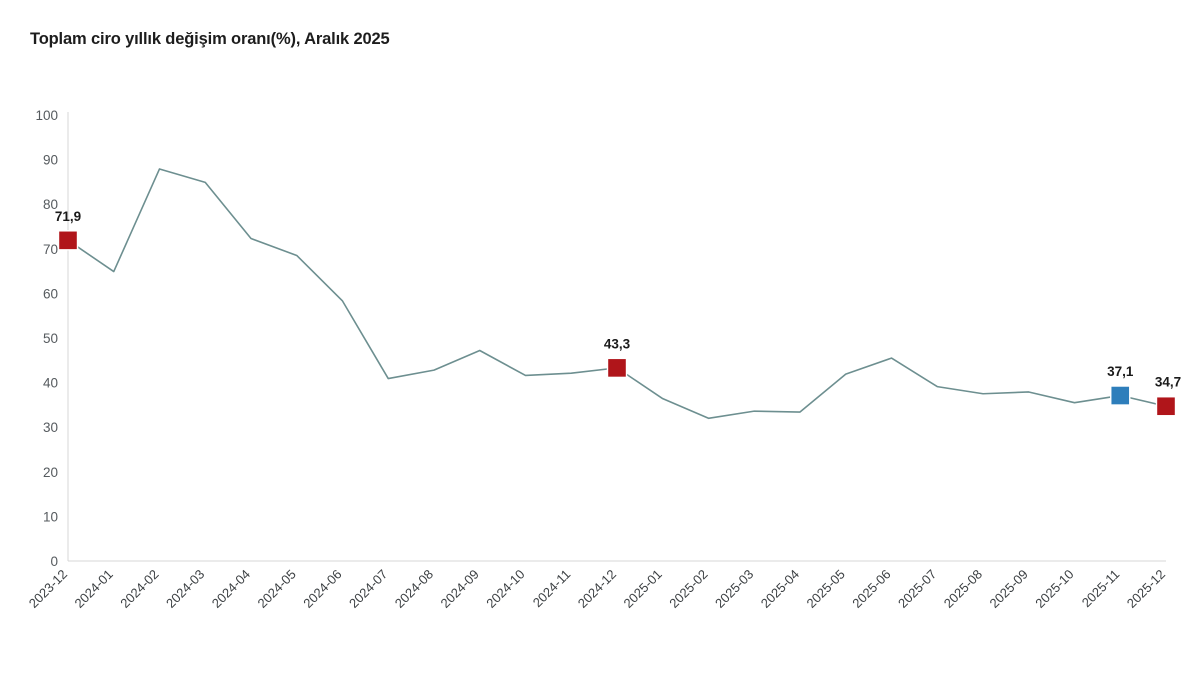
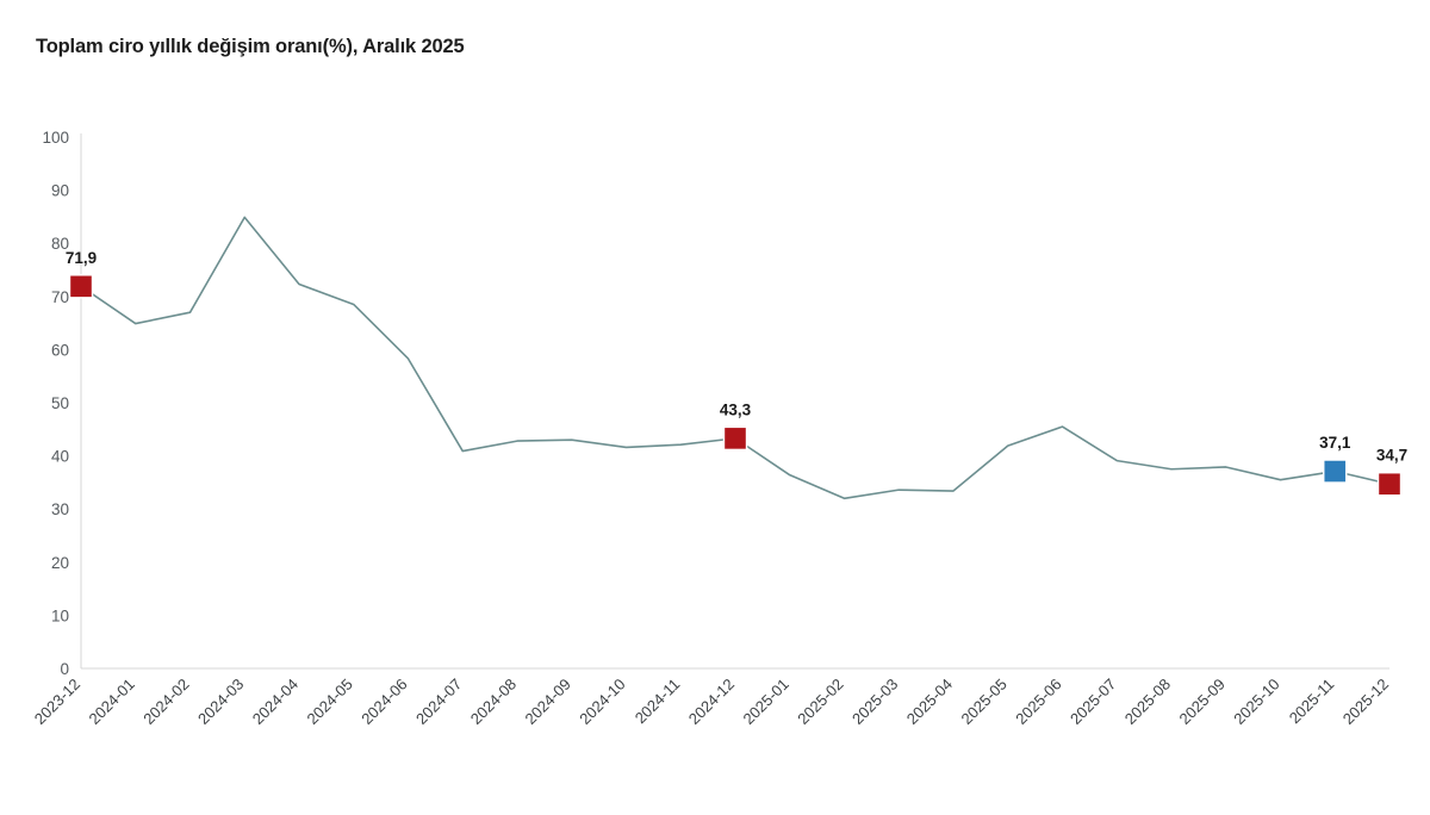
2024-02: 88 -> 67
2024-09: 47 -> 43
